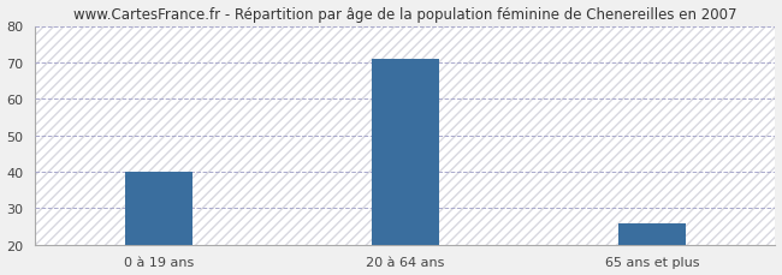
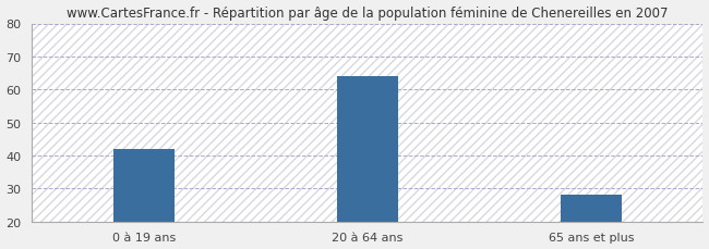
0 à 19 ans: 40 -> 42
20 à 64 ans: 71 -> 64
65 ans et plus: 26 -> 28
